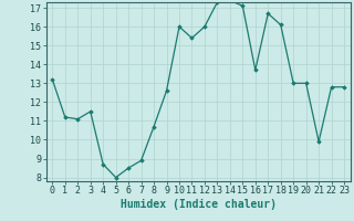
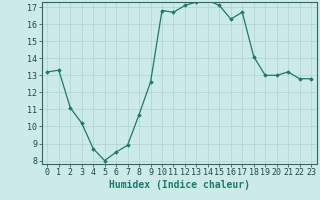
1: 11.2 -> 13.3
3: 11.5 -> 10.2
10: 16.0 -> 16.8
11: 15.4 -> 16.7
12: 16.0 -> 17.1
16: 13.7 -> 16.3
18: 16.1 -> 14.1
21: 9.9 -> 13.2
